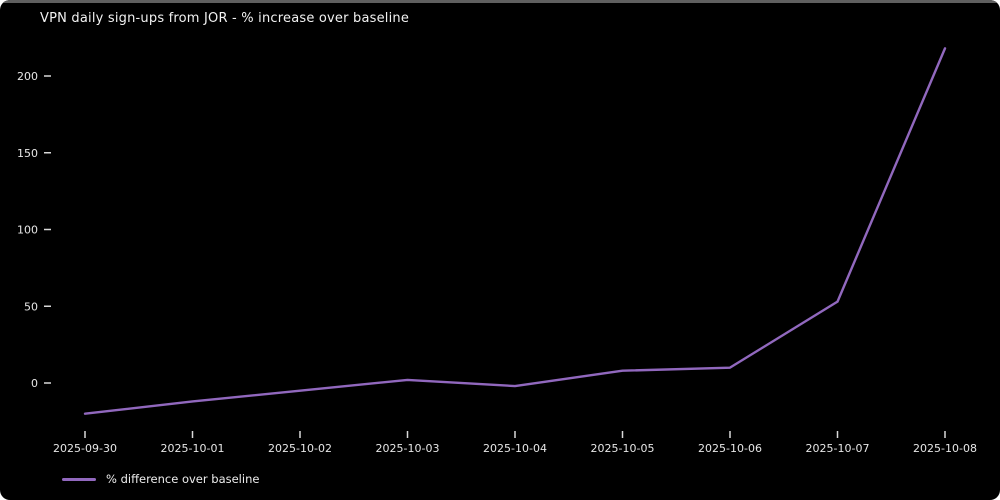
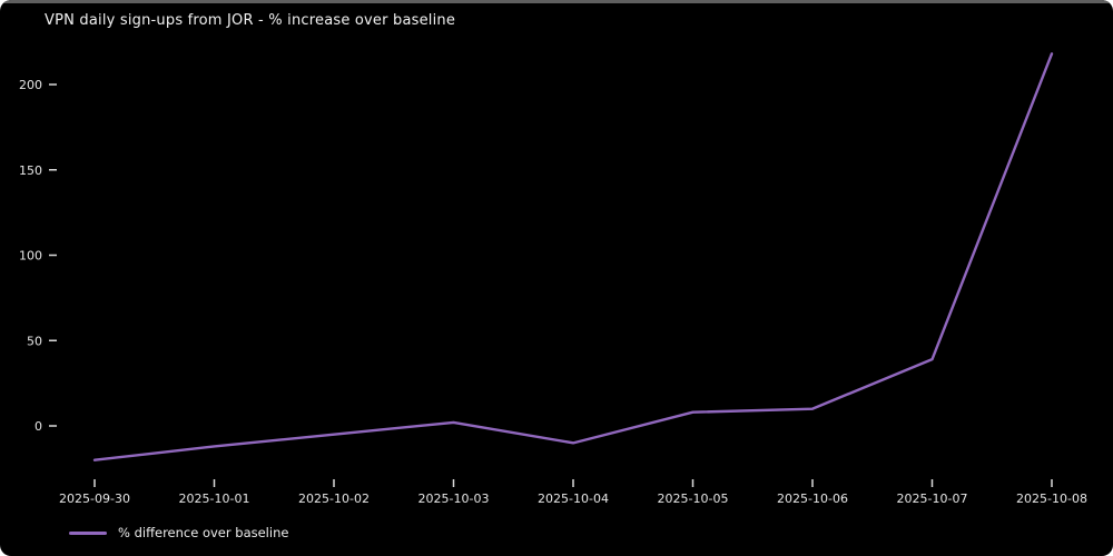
2025-10-04: -2 -> -10
2025-10-07: 53 -> 39
